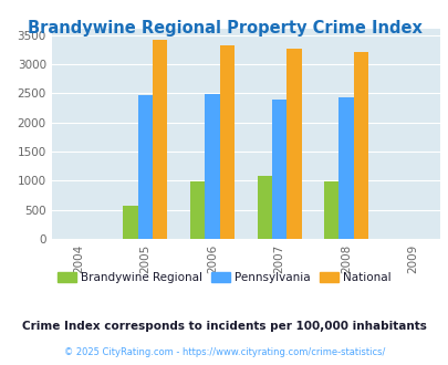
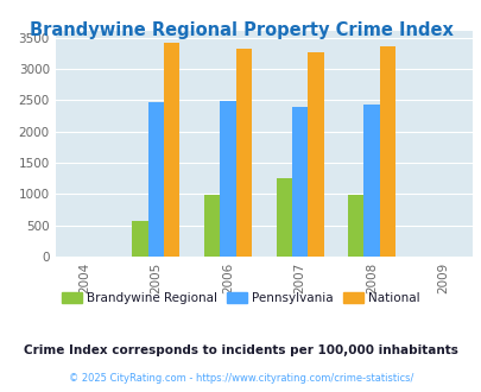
Brandywine Regional/2007: 1090 -> 1260
National/2008: 3200 -> 3360
